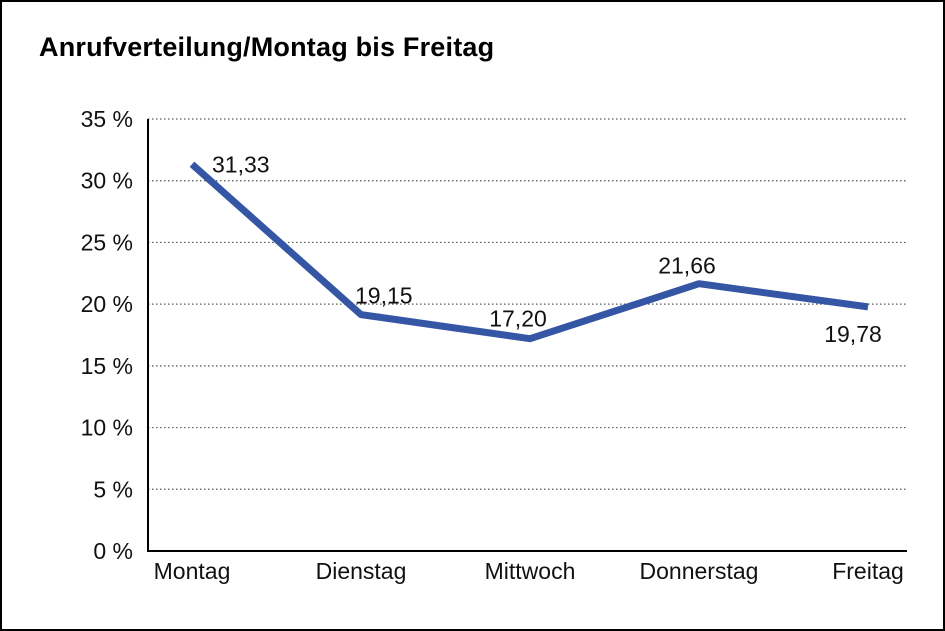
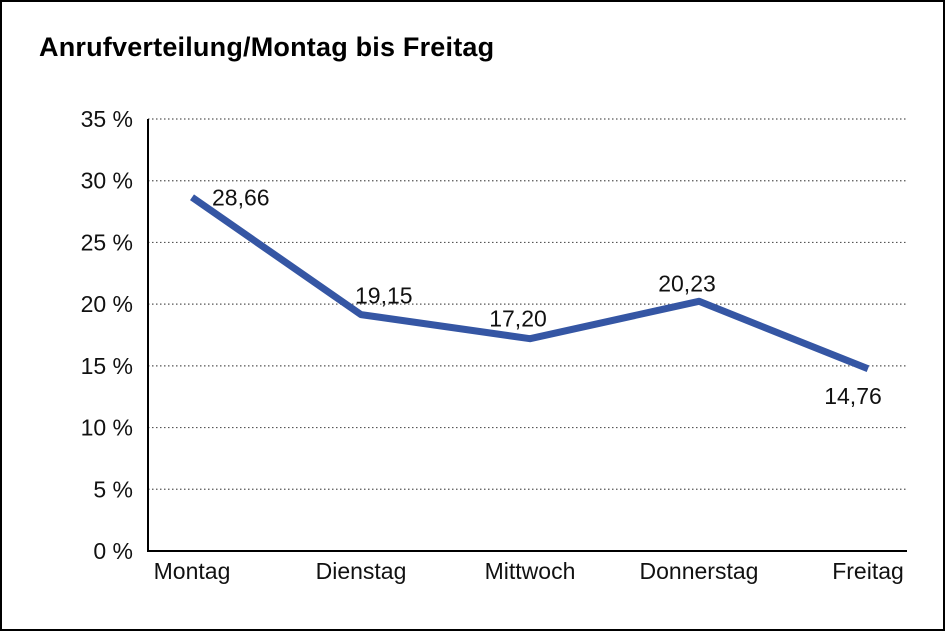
Montag: 31,33 -> 28,66
Donnerstag: 21,66 -> 20,23
Freitag: 19,78 -> 14,76
